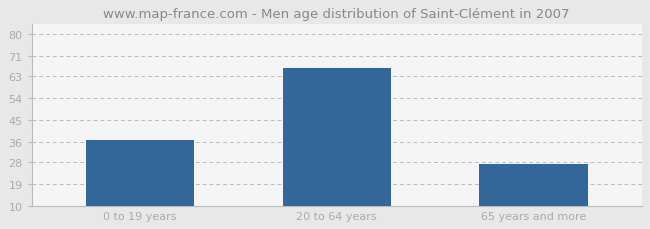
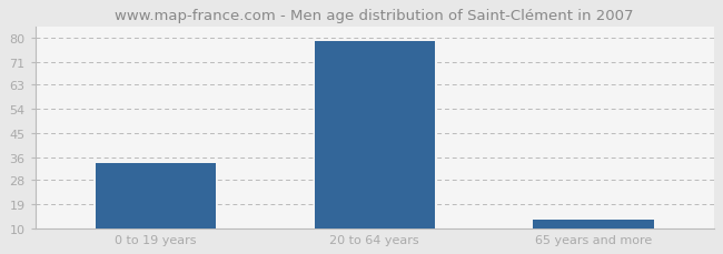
0 to 19 years: 37 -> 34
20 to 64 years: 66 -> 79
65 years and more: 27 -> 13
